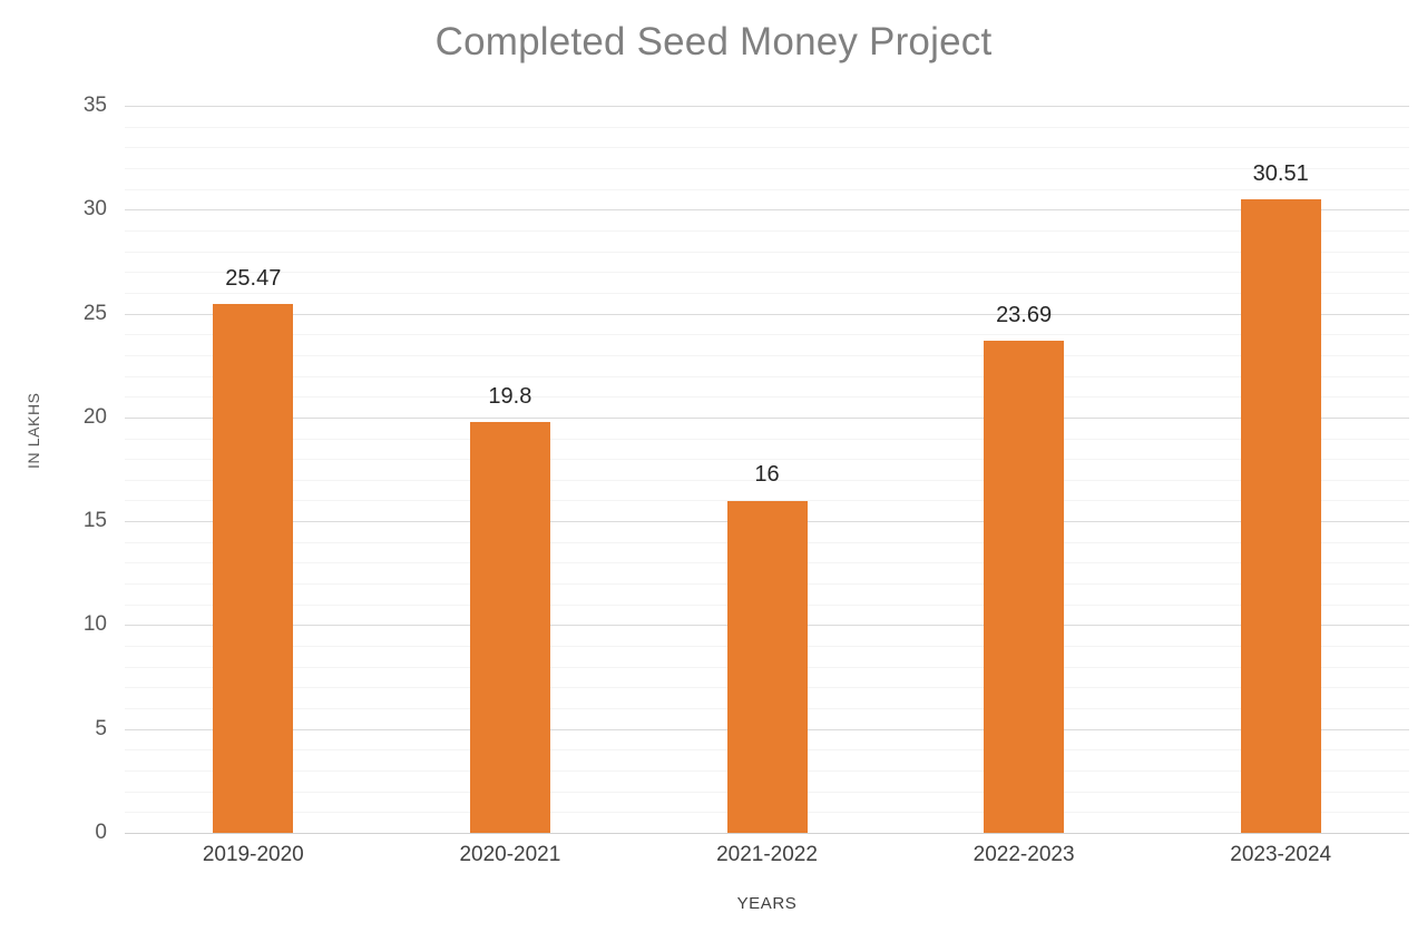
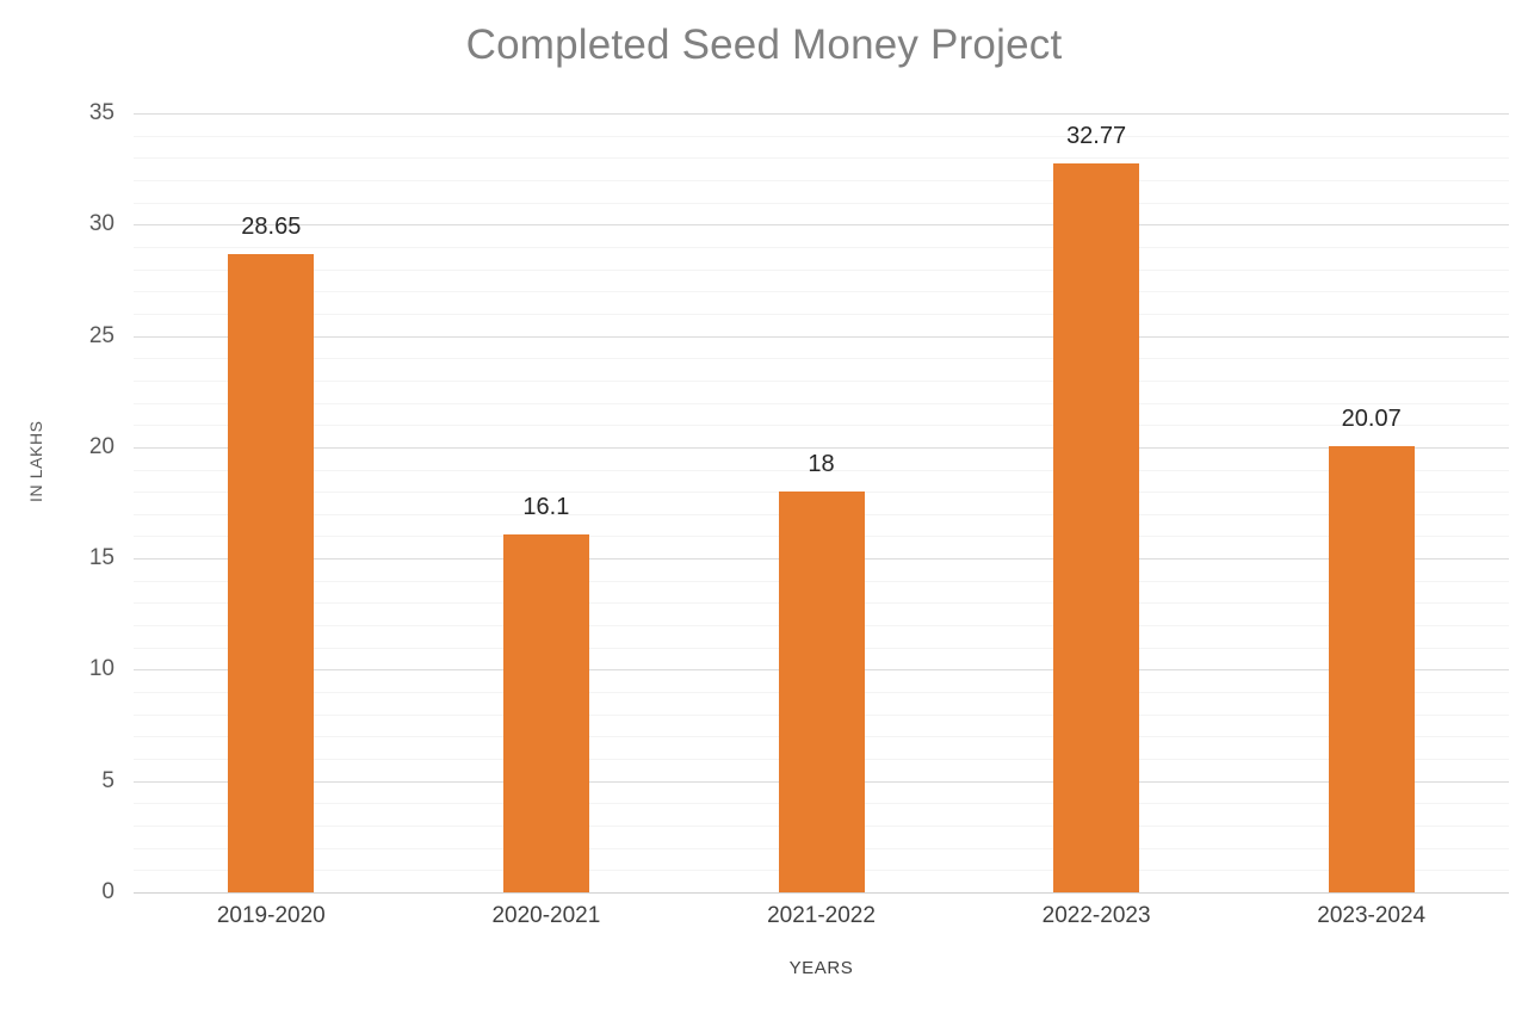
2019-2020: 25.47 -> 28.65
2020-2021: 19.8 -> 16.1
2021-2022: 16 -> 18
2022-2023: 23.69 -> 32.77
2023-2024: 30.51 -> 20.07
